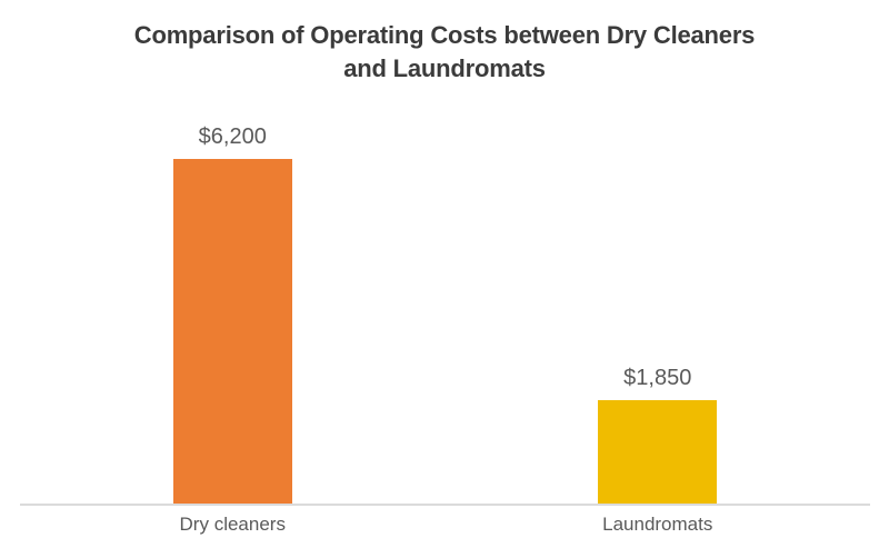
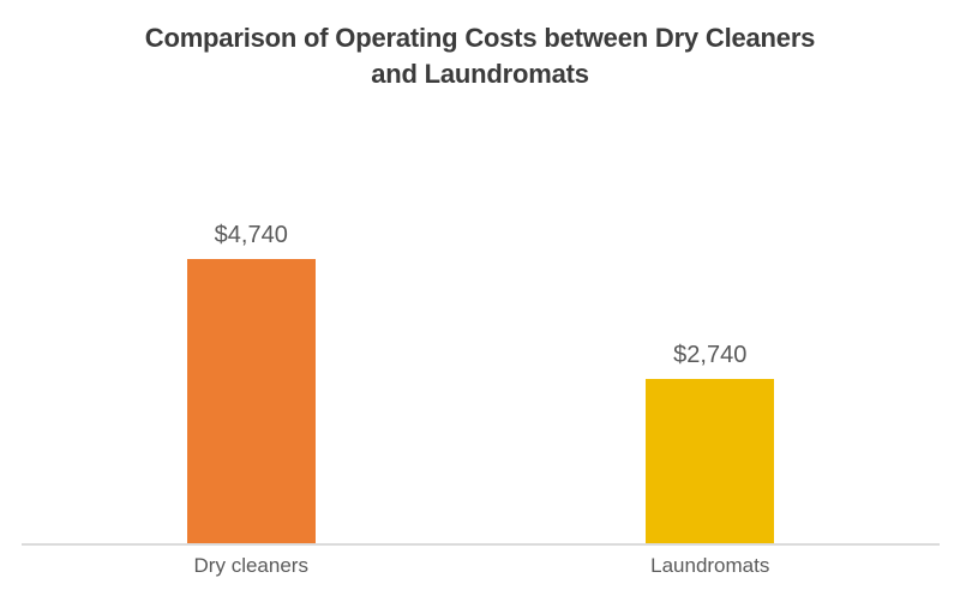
Dry cleaners: $6,200 -> $4,740
Laundromats: $1,850 -> $2,740
